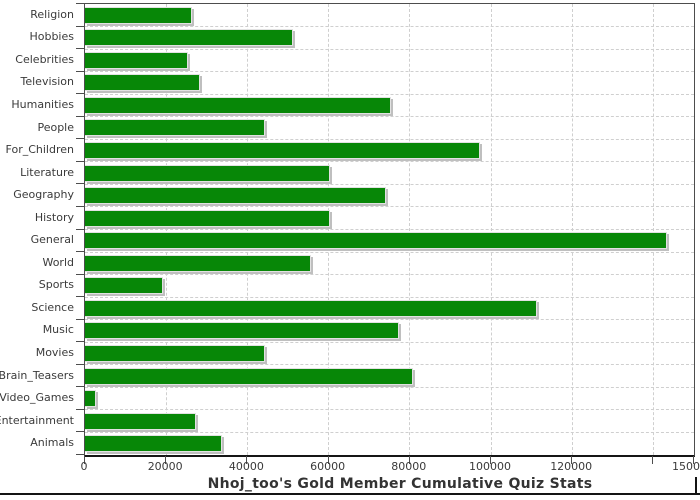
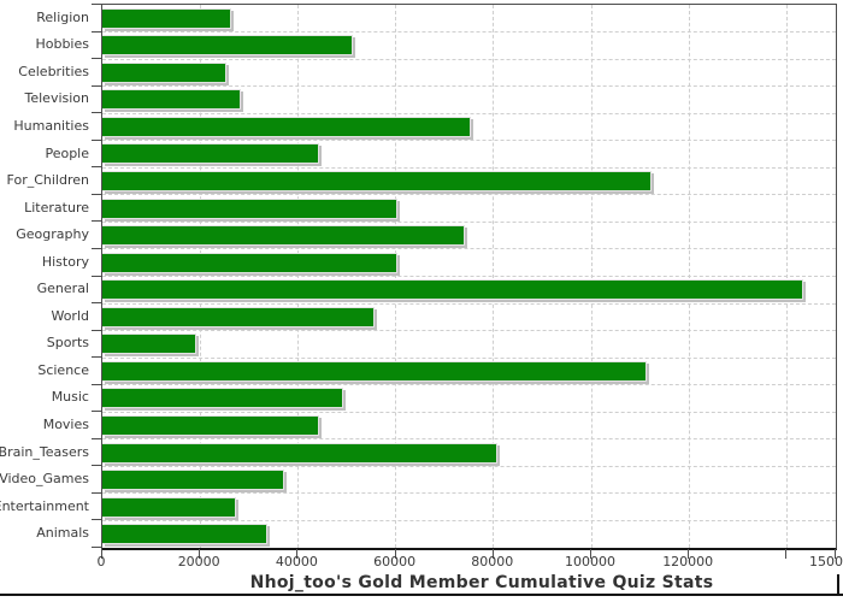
For_Children: 97000 -> 112000
Music: 77000 -> 49000
Video_Games: 2000 -> 37000
